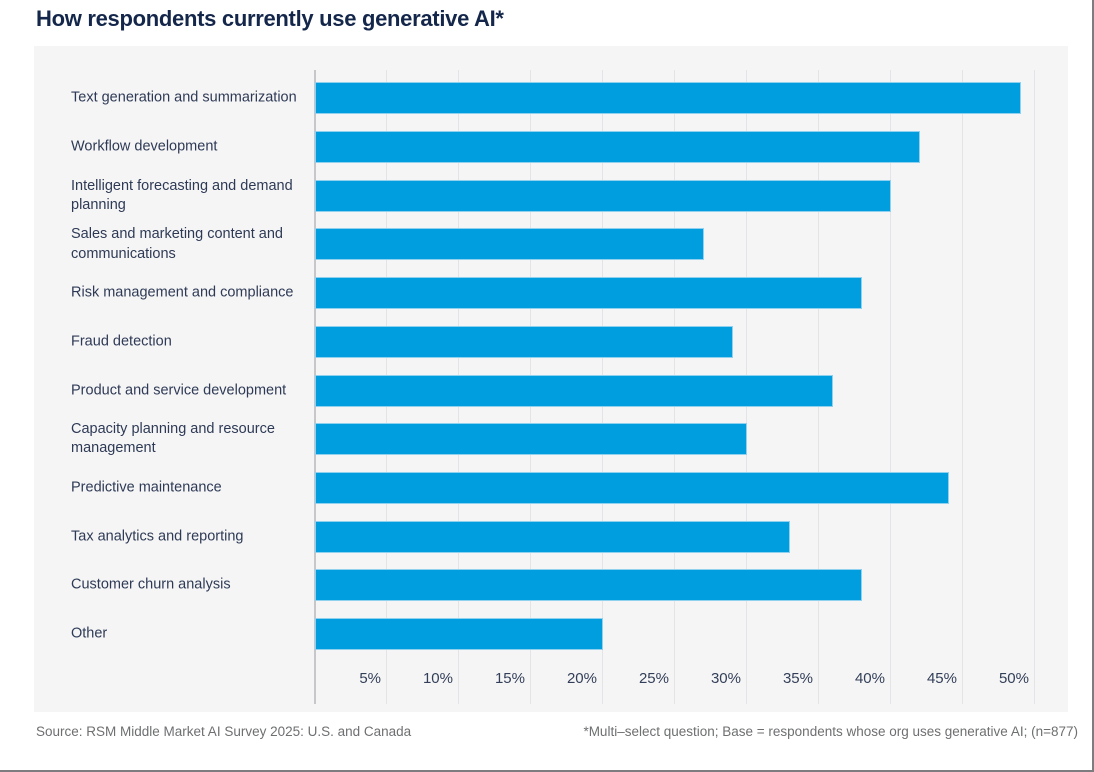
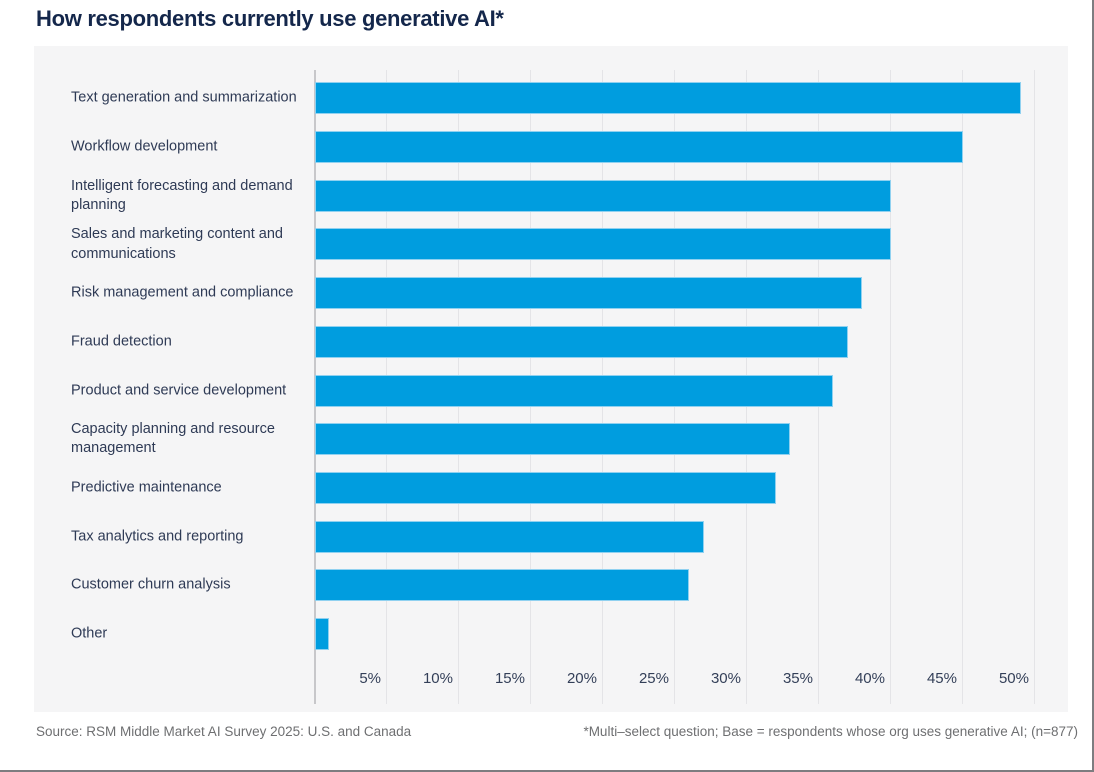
Workflow development: 42% -> 45%
Sales and marketing content and communications: 27% -> 40%
Fraud detection: 29% -> 37%
Capacity planning and resource management: 30% -> 33%
Predictive maintenance: 44% -> 32%
Tax analytics and reporting: 33% -> 27%
Customer churn analysis: 38% -> 26%
Other: 20% -> 1%
